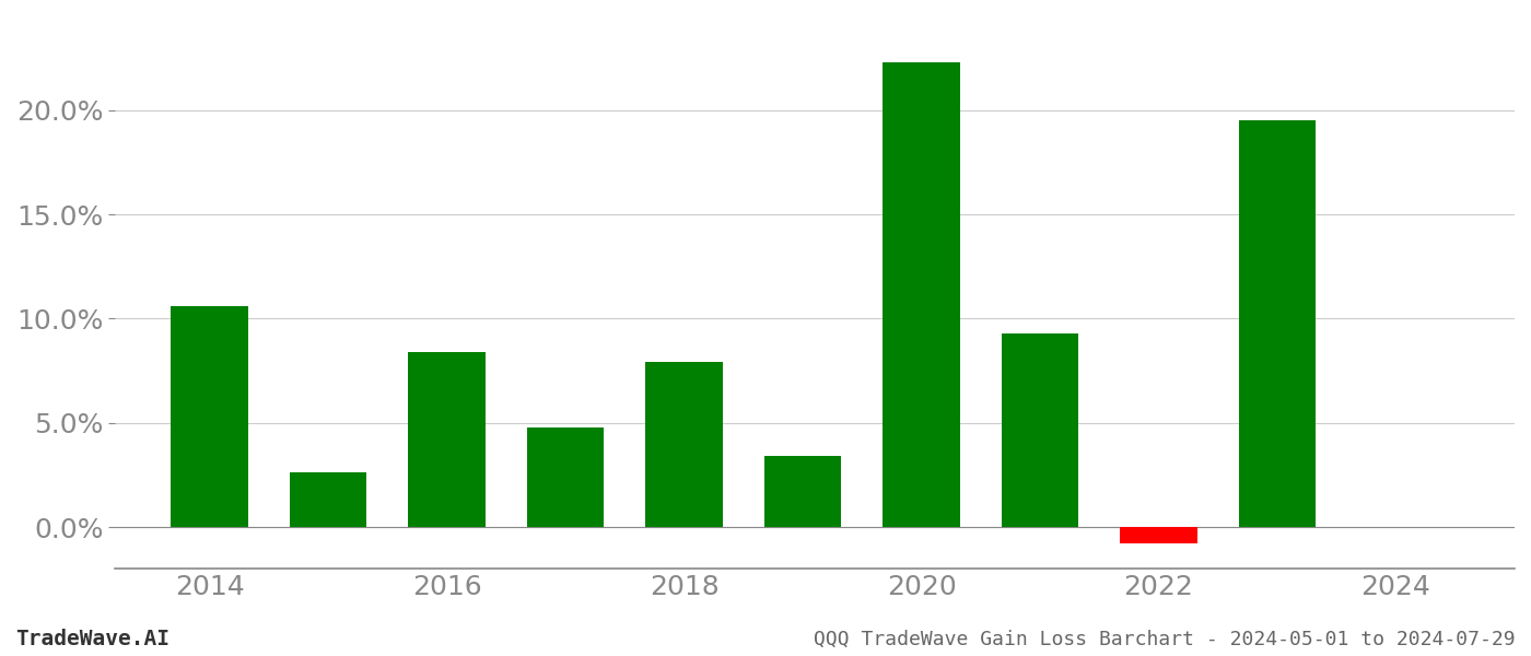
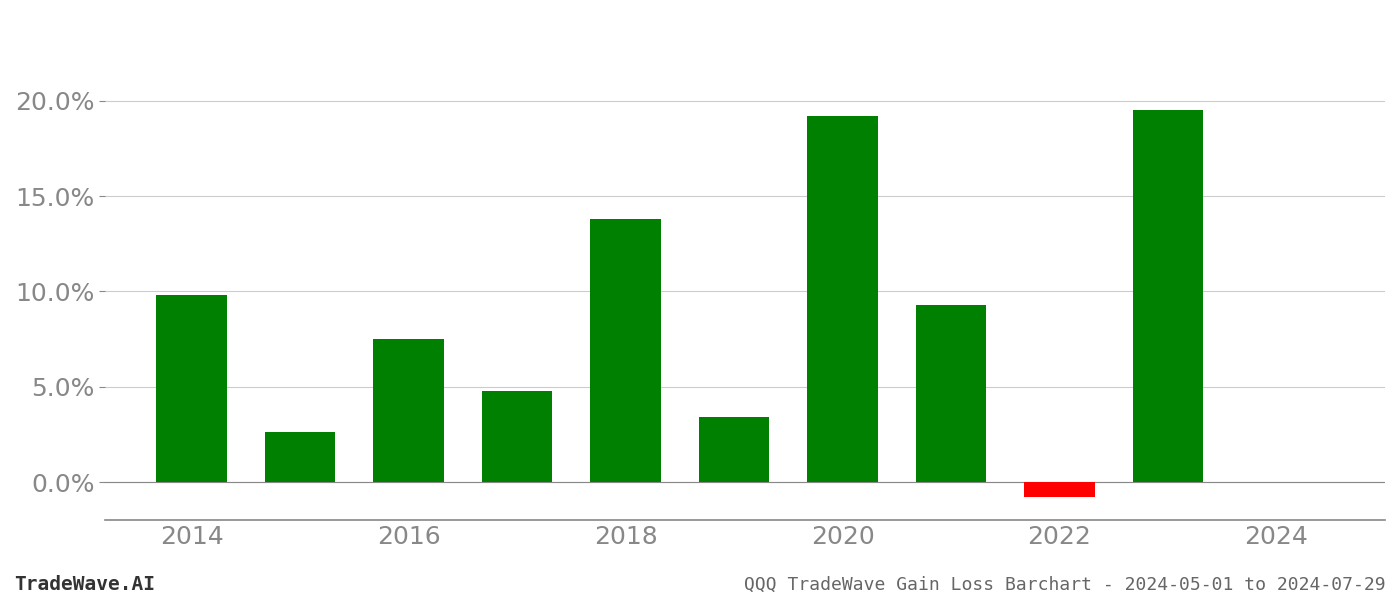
2014: 10.6% -> 9.8%
2016: 8.4% -> 7.5%
2018: 7.9% -> 13.8%
2020: 22.3% -> 19.2%
